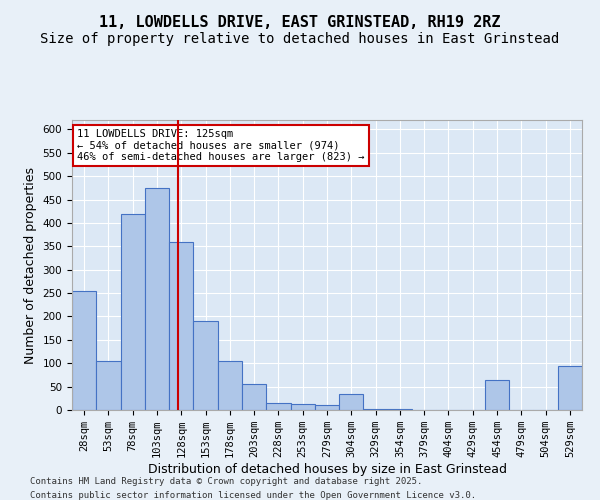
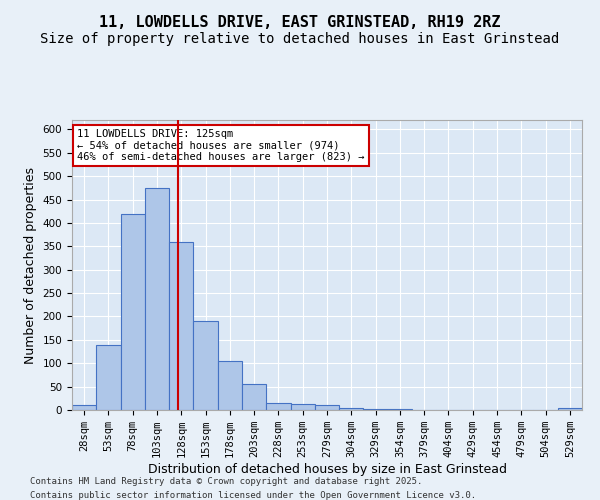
28sqm: 255 -> 10
53sqm: 105 -> 140
304sqm: 35 -> 5
454sqm: 65 -> 1
529sqm: 95 -> 5
